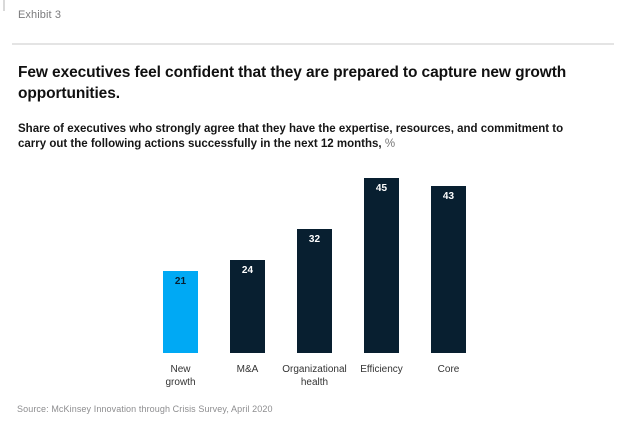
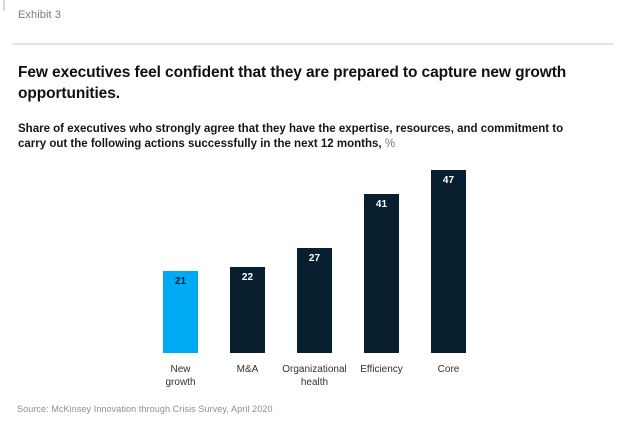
M&A: 24 -> 22
Organizational health: 32 -> 27
Efficiency: 45 -> 41
Core: 43 -> 47
